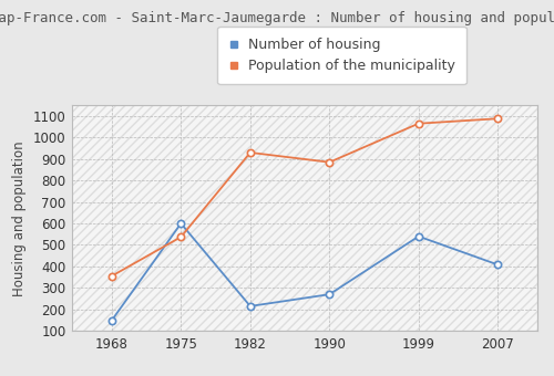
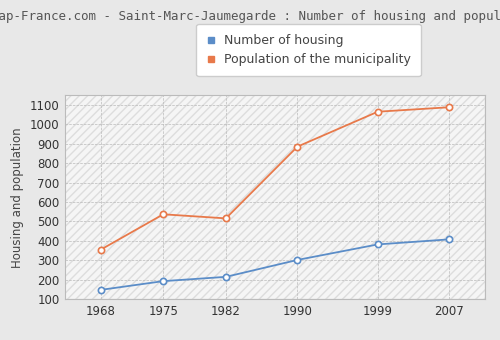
Number of housing/1975: 600 -> 190
Population of the municipality/1982: 930 -> 520
Number of housing/1990: 270 -> 300
Number of housing/1999: 540 -> 380
